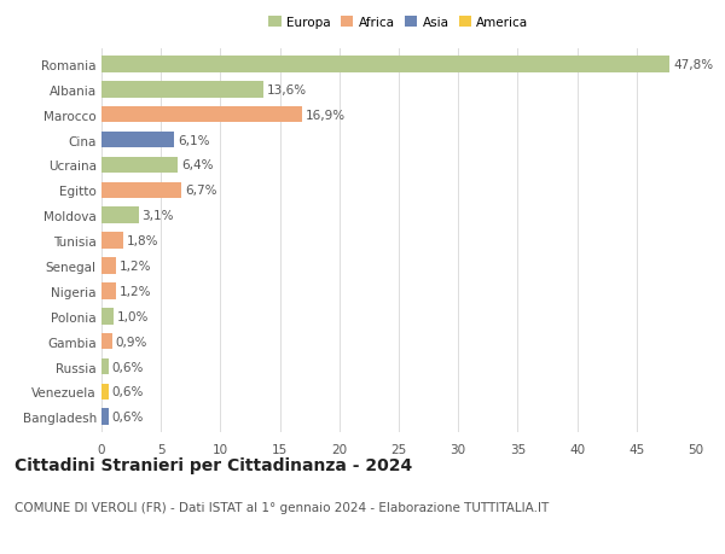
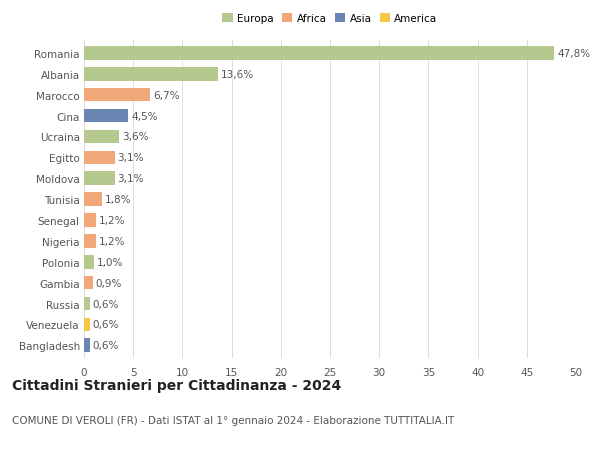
Marocco: 16,9% -> 6,7%
Cina: 6,1% -> 4,5%
Ucraina: 6,4% -> 3,6%
Egitto: 6,7% -> 3,1%
